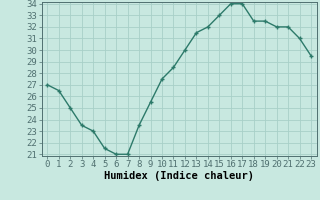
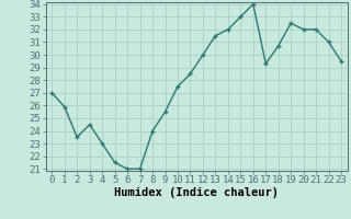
1: 26.5 -> 25.9
2: 25.0 -> 23.5
3: 23.5 -> 24.5
8: 23.5 -> 24.0
17: 34.0 -> 29.3
18: 32.5 -> 30.7
